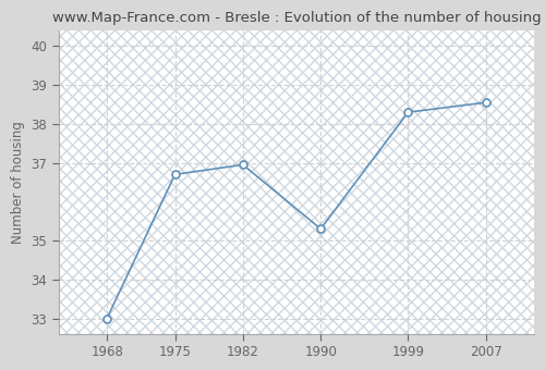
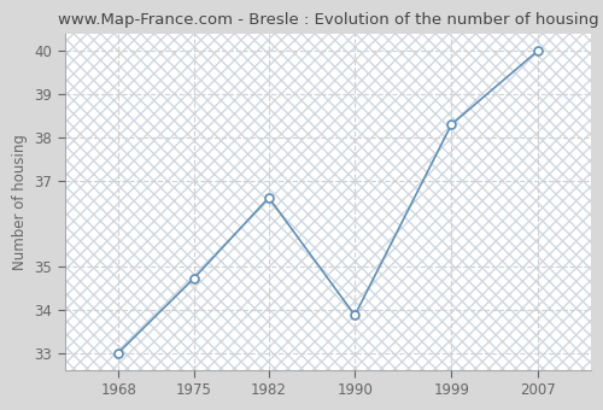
1975: 36.70 -> 34.72
1982: 36.95 -> 36.60
1990: 35.30 -> 33.87
2007: 38.55 -> 40.00
